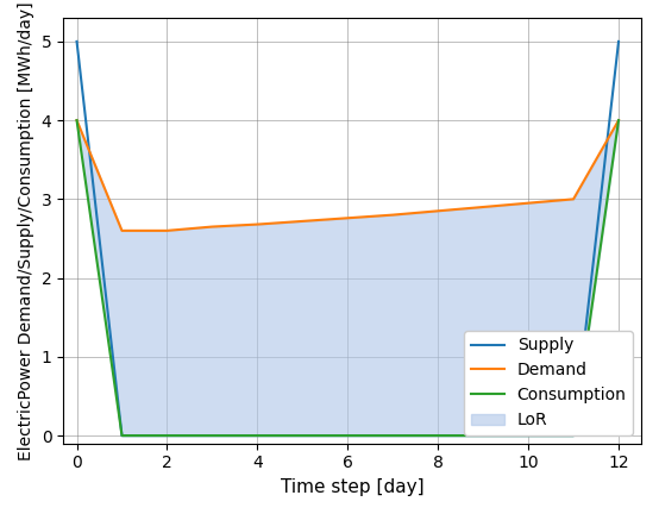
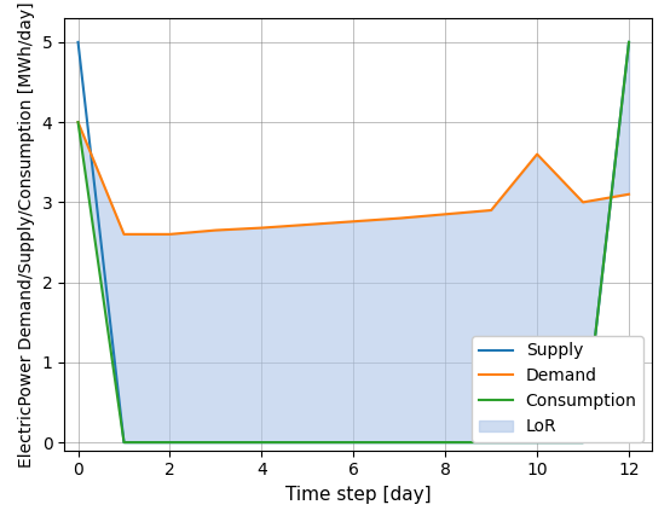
Demand/10: 2.95 -> 3.60
Demand/12: 4.00 -> 3.10
Consumption/12: 4 -> 5
